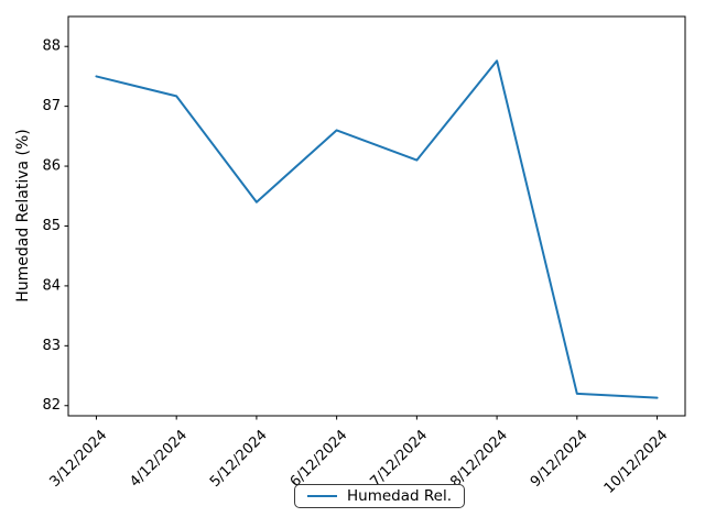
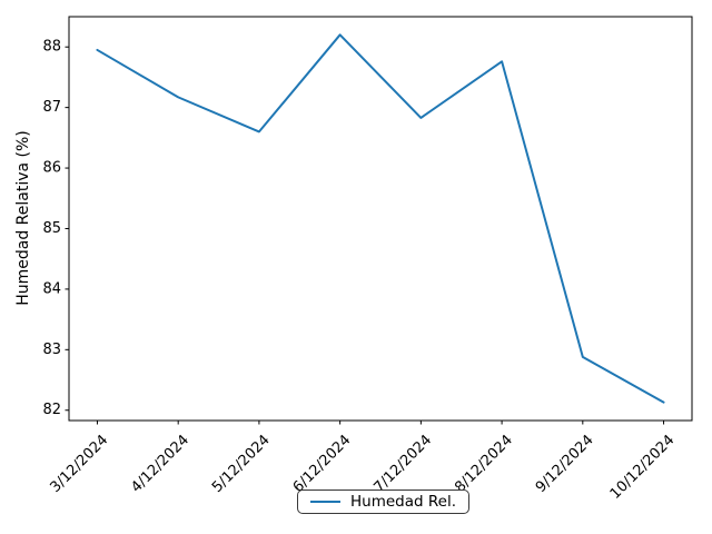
3/12/2024: 87.5 -> 88.0
5/12/2024: 85.4 -> 86.6
6/12/2024: 86.6 -> 88.2
7/12/2024: 86.1 -> 86.8
9/12/2024: 82.2 -> 82.9
